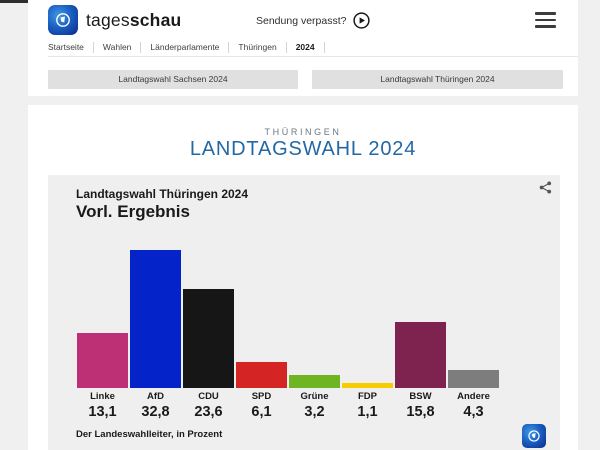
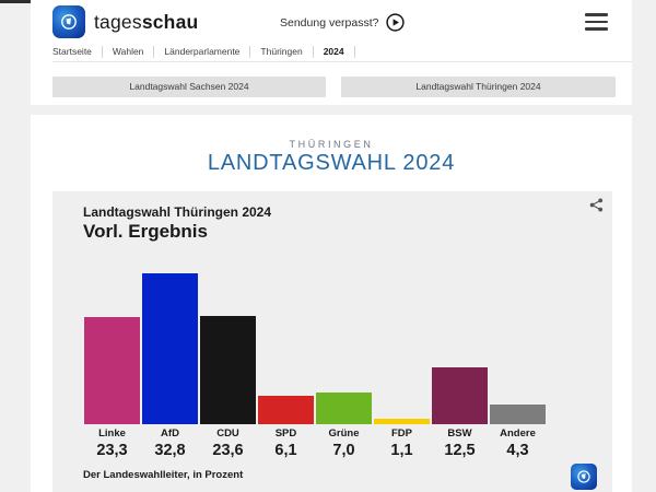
Linke: 13,1 -> 23,3
Grüne: 3,2 -> 7,0
BSW: 15,8 -> 12,5
